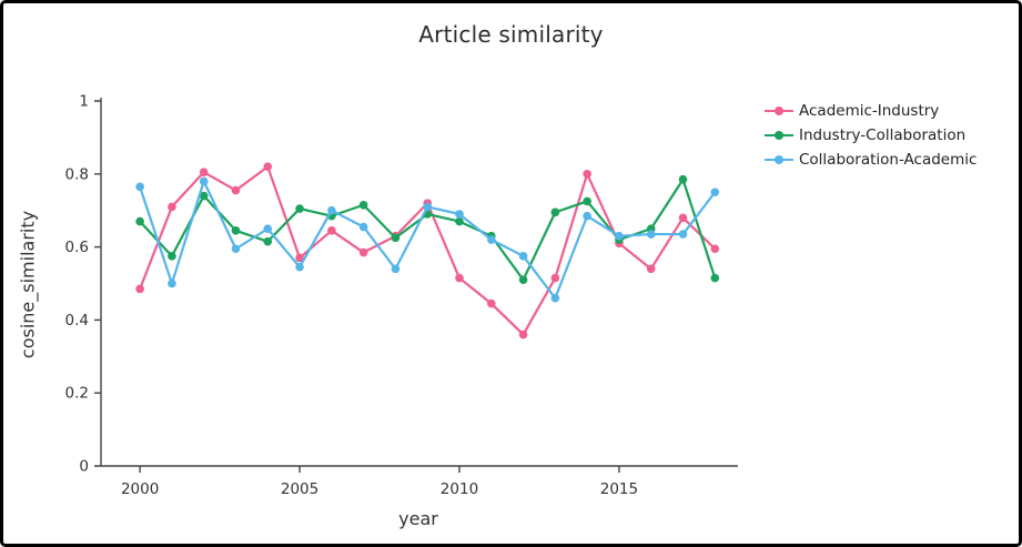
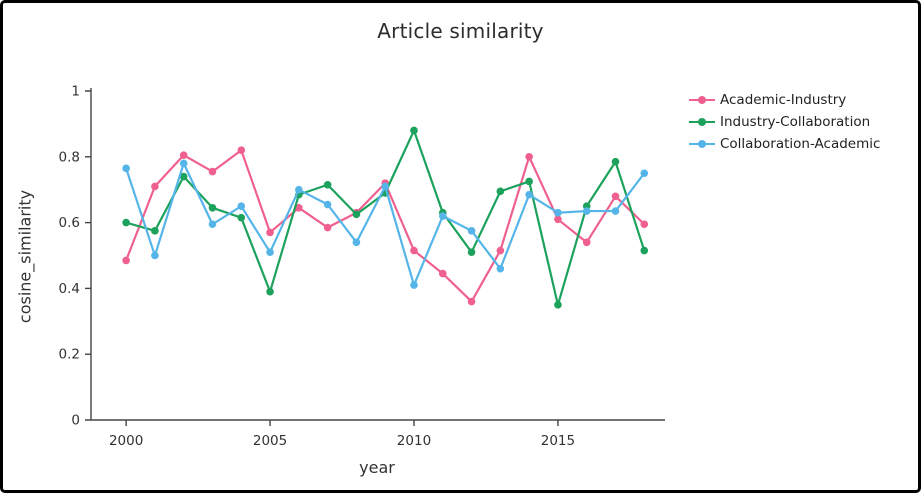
Industry-Collaboration/2000: 0.67 -> 0.60
Industry-Collaboration/2005: 0.70 -> 0.39
Collaboration-Academic/2005: 0.55 -> 0.51
Industry-Collaboration/2010: 0.67 -> 0.88
Collaboration-Academic/2010: 0.69 -> 0.41
Industry-Collaboration/2015: 0.62 -> 0.35
